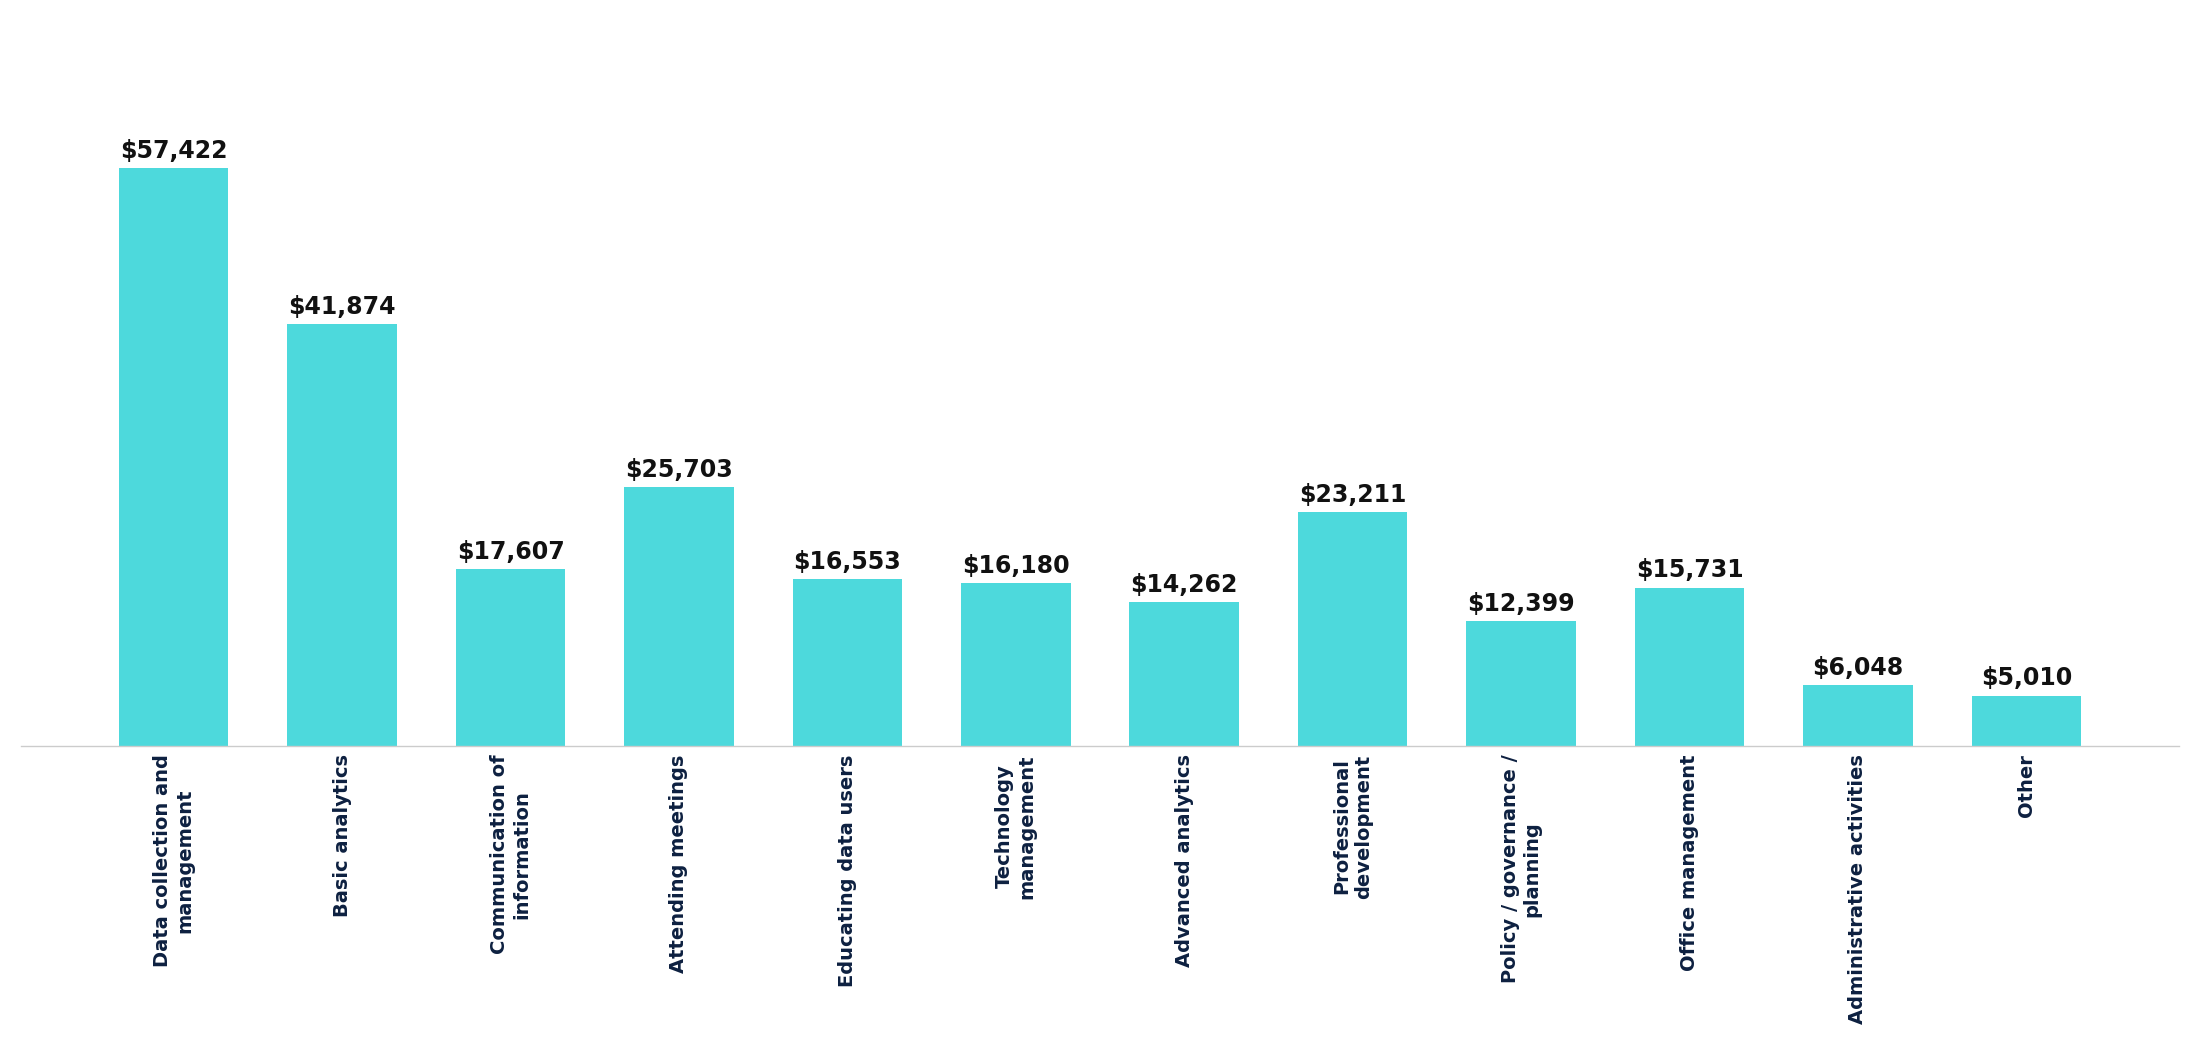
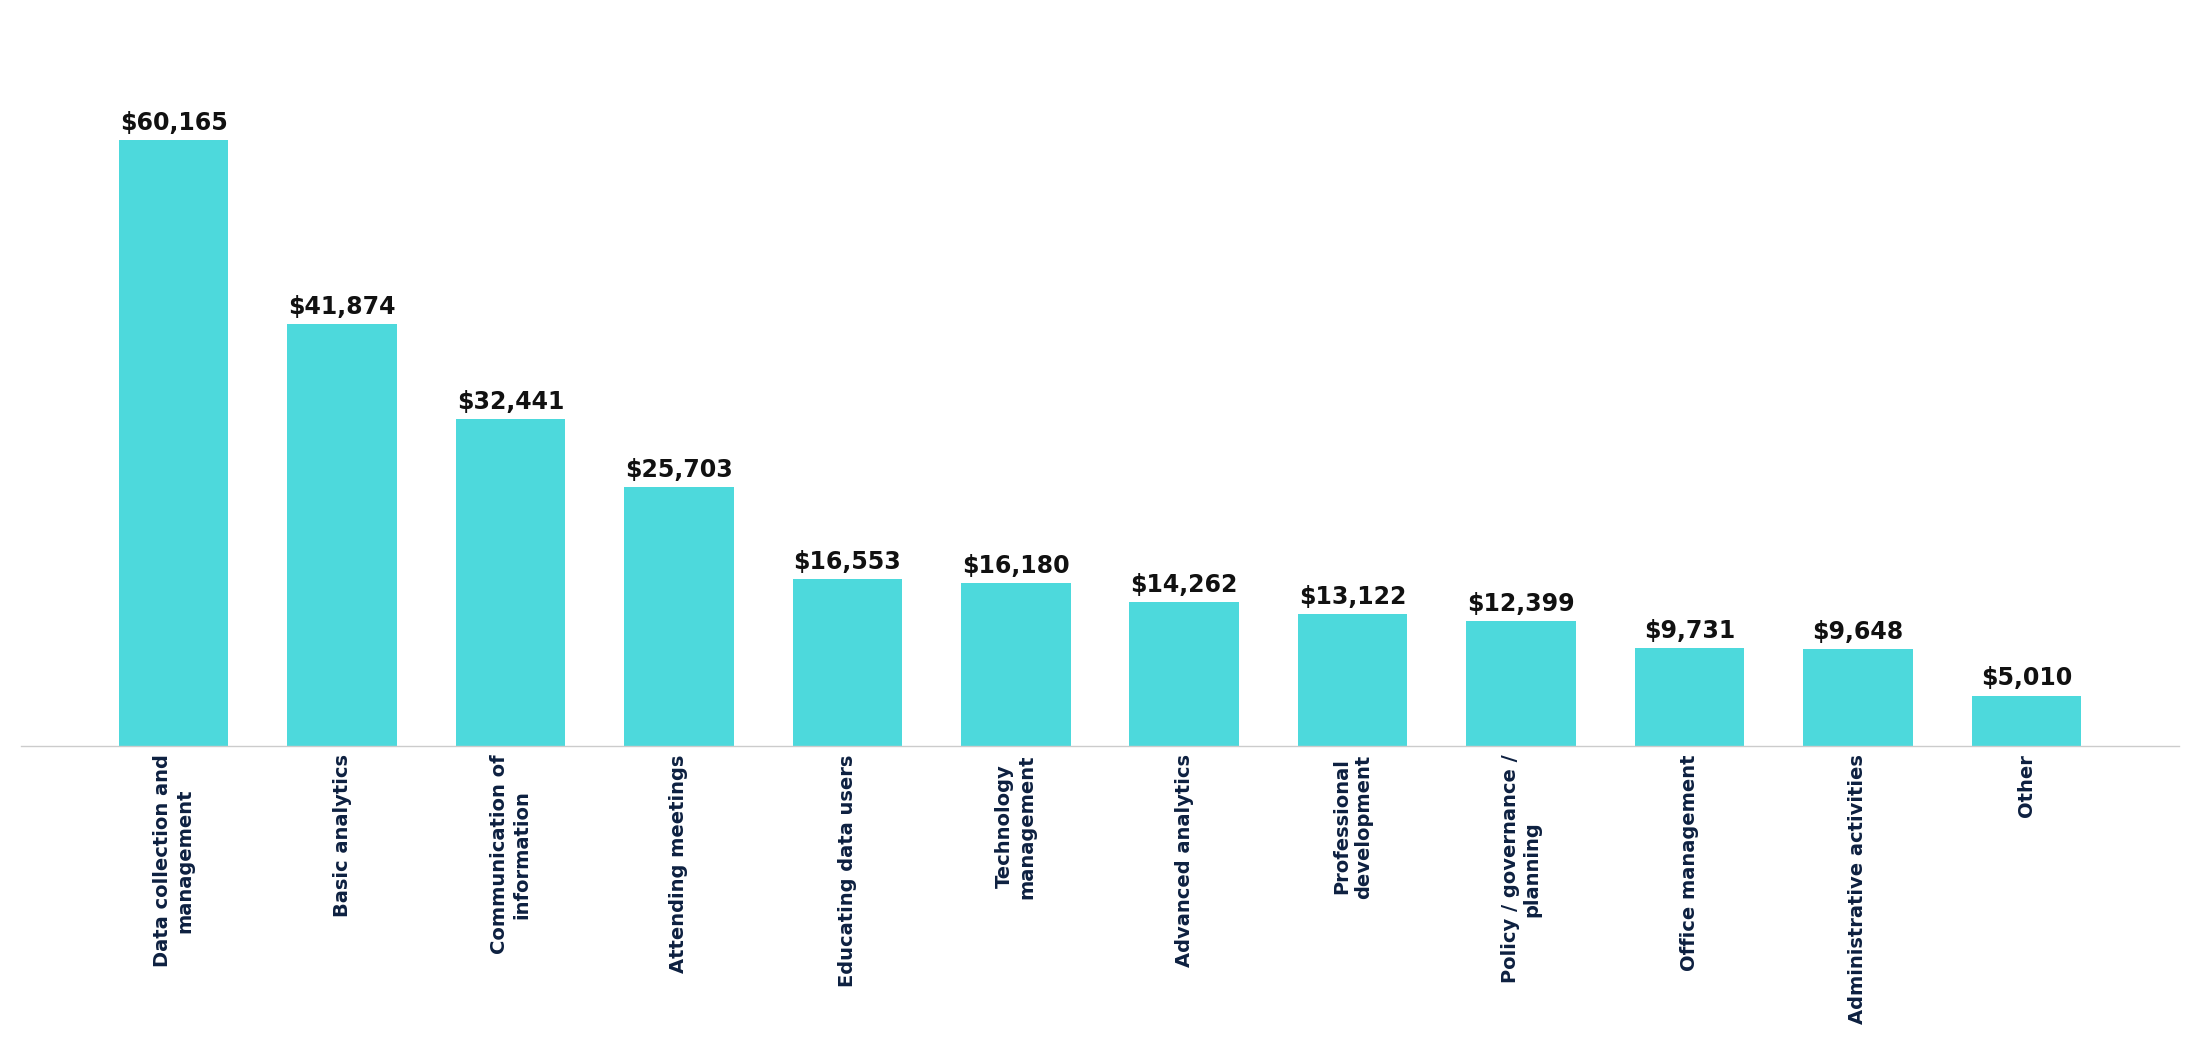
Data collection and management: $57,422 -> $60,165
Communication of information: $17,607 -> $32,441
Professional development: $23,211 -> $13,122
Office management: $15,731 -> $9,731
Administrative activities: $6,048 -> $9,648
